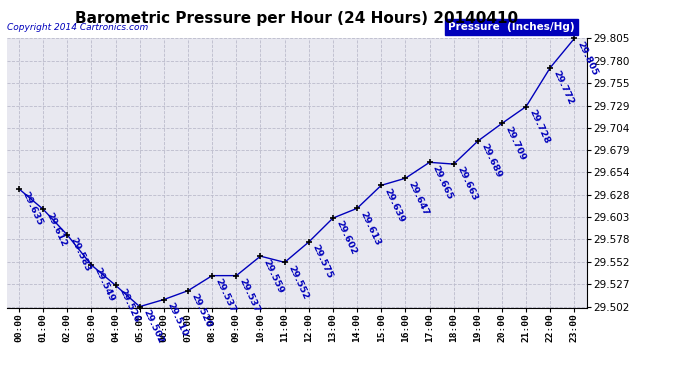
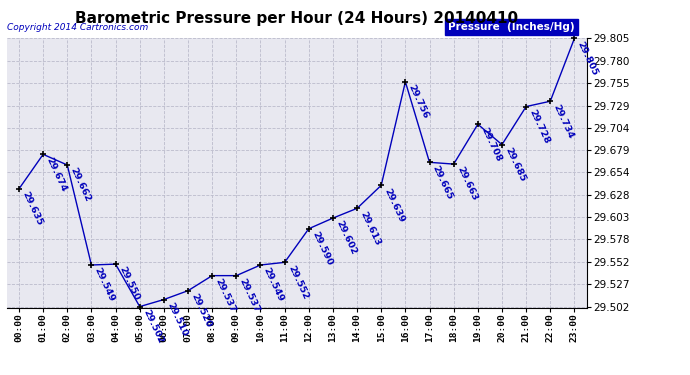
01:00: 29.612 -> 29.674
02:00: 29.583 -> 29.662
04:00: 29.526 -> 29.550
10:00: 29.559 -> 29.549
12:00: 29.575 -> 29.590
16:00: 29.647 -> 29.756
19:00: 29.689 -> 29.708
20:00: 29.709 -> 29.685
22:00: 29.772 -> 29.734
